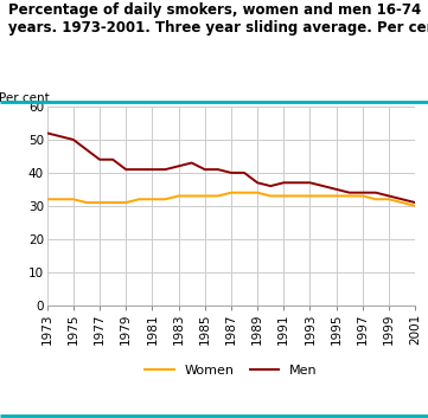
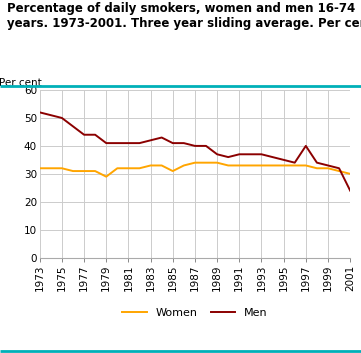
Women/1979: 31 -> 29
Women/1985: 33 -> 31
Men/1997: 34 -> 40
Men/2001: 31 -> 24
